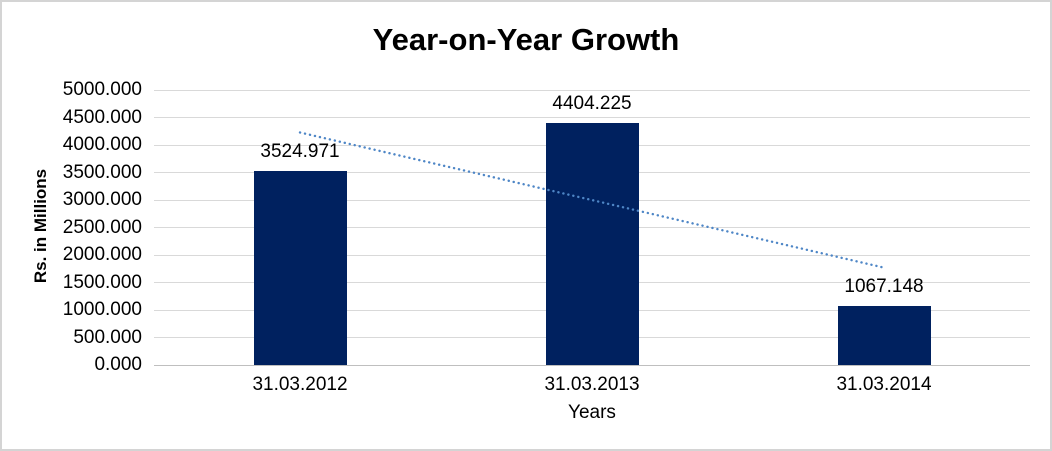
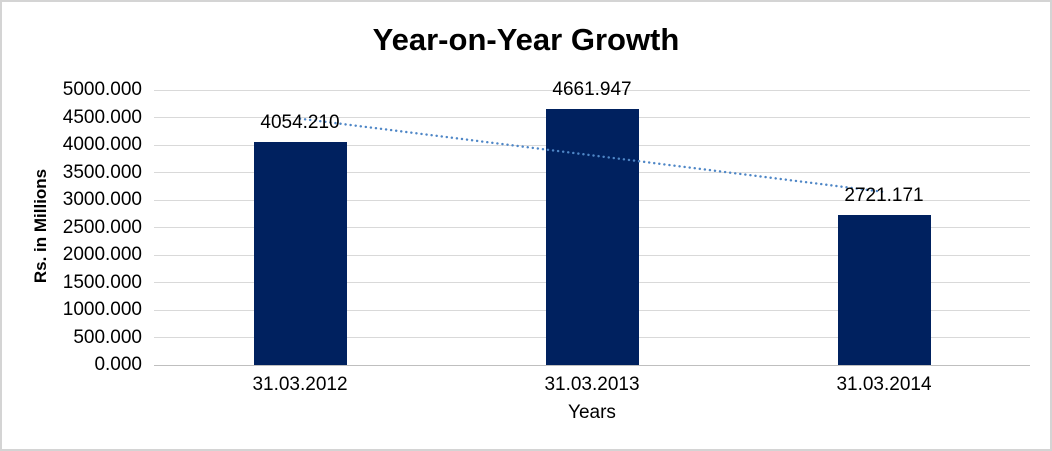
31.03.2012: 3524.971 -> 4054.210
31.03.2013: 4404.225 -> 4661.947
31.03.2014: 1067.148 -> 2721.171
